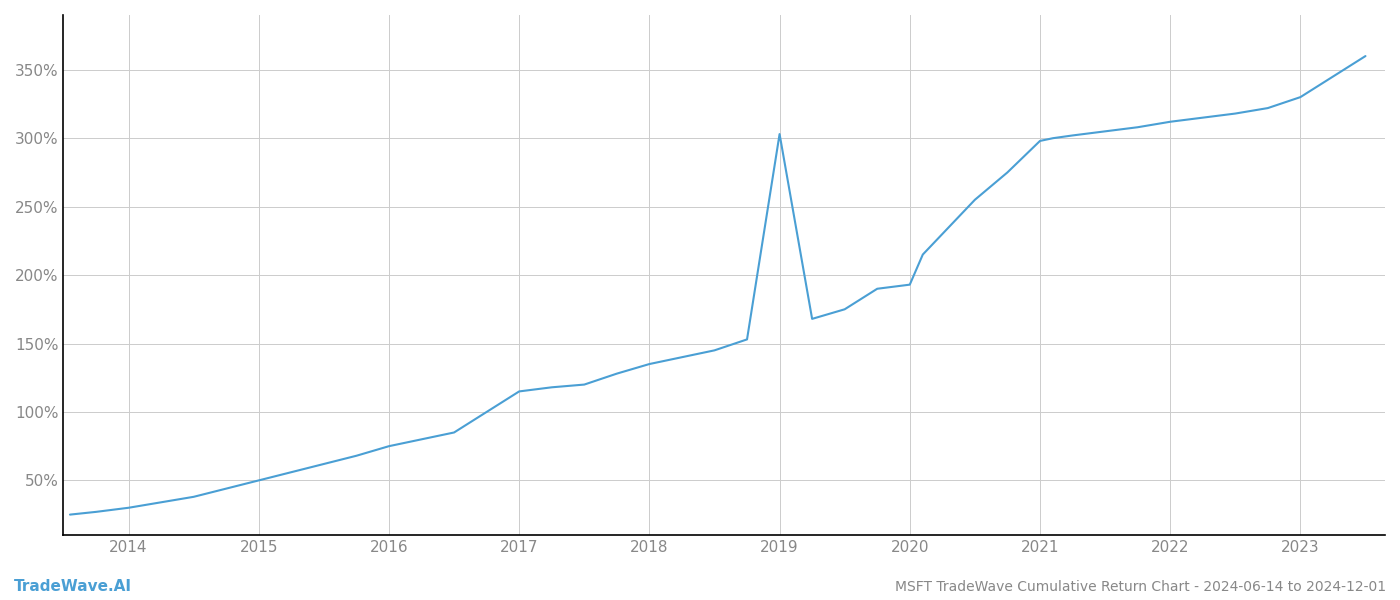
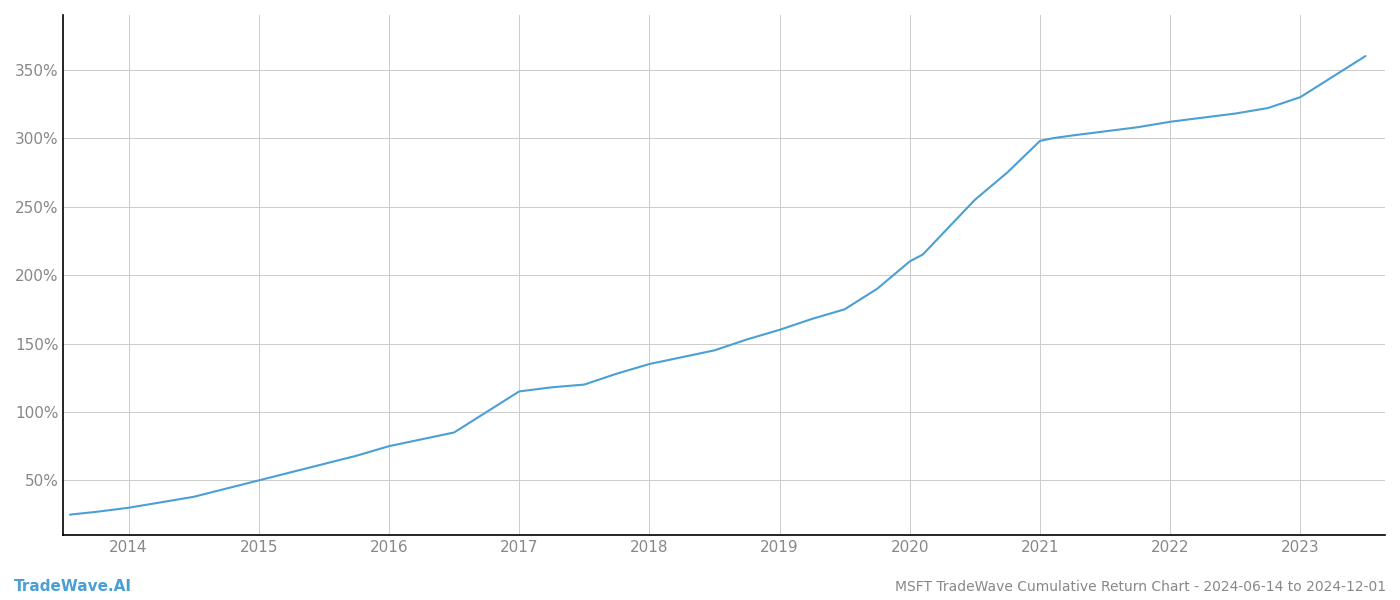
2019: 303% -> 160%
2020: 193% -> 210%
